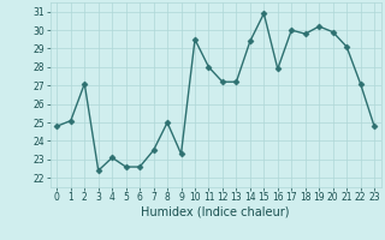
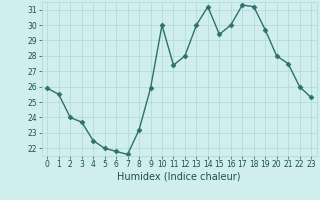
0: 24.8 -> 25.9
1: 25.1 -> 25.5
2: 27.1 -> 24.0
3: 22.4 -> 23.7
4: 23.1 -> 22.5
5: 22.6 -> 22.0
6: 22.6 -> 21.8
7: 23.5 -> 21.6
8: 25.0 -> 23.2
9: 23.3 -> 25.9
10: 29.5 -> 30.0
11: 28.0 -> 27.4
12: 27.2 -> 28.0
13: 27.2 -> 30.0
14: 29.4 -> 31.2
15: 30.9 -> 29.4
16: 27.9 -> 30.0
17: 30.0 -> 31.3
18: 29.8 -> 31.2
19: 30.2 -> 29.7
20: 29.9 -> 28.0
21: 29.1 -> 27.5
22: 27.1 -> 26.0
23: 24.8 -> 25.3
